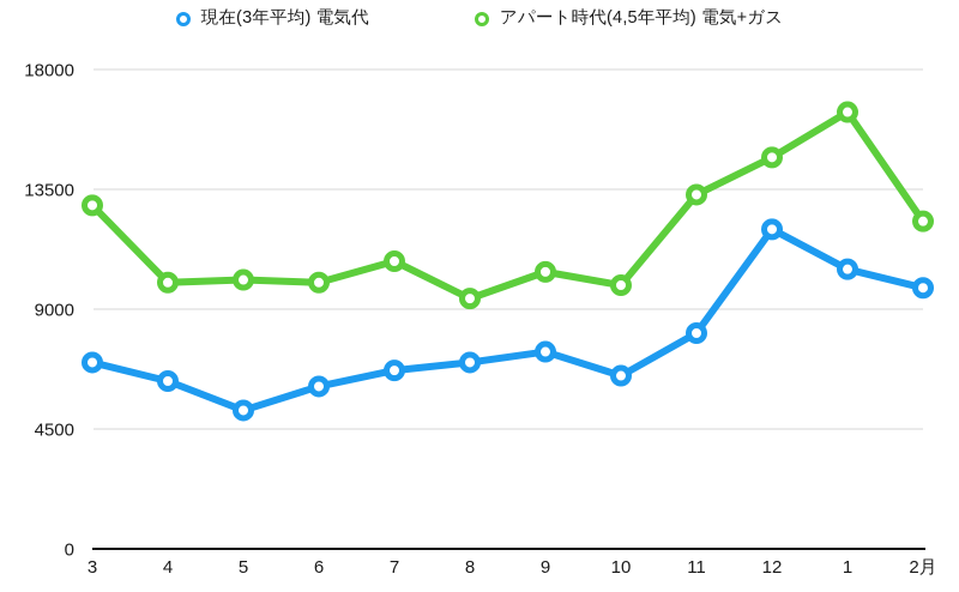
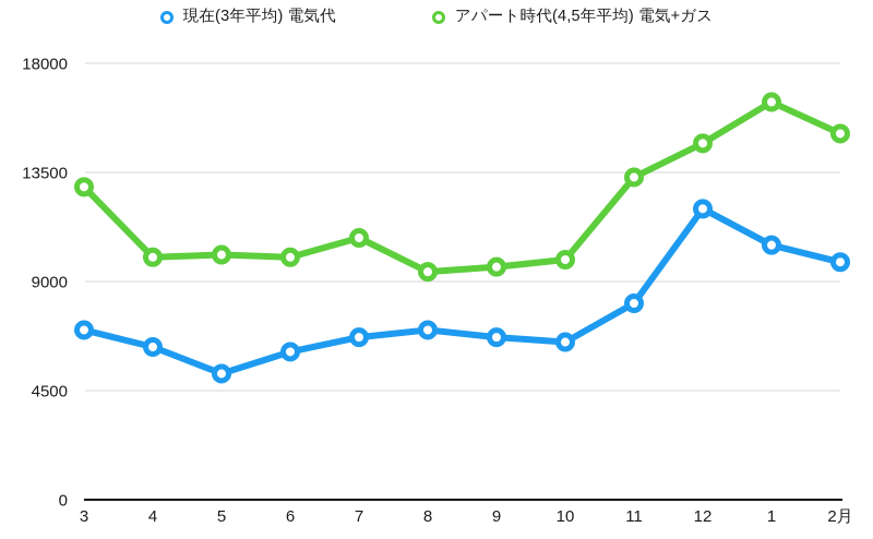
現在(3年平均) 電気代/9: 7400 -> 6700
アパート時代(4,5年平均) 電気+ガス/9: 10400 -> 9600
アパート時代(4,5年平均) 電気+ガス/2月: 12300 -> 15100
